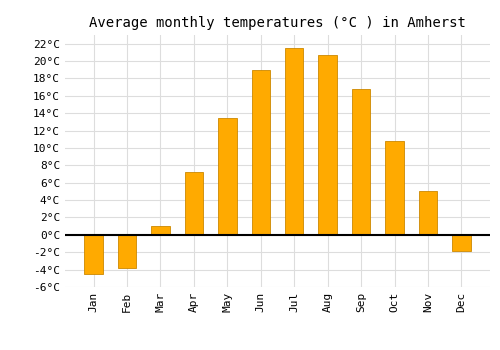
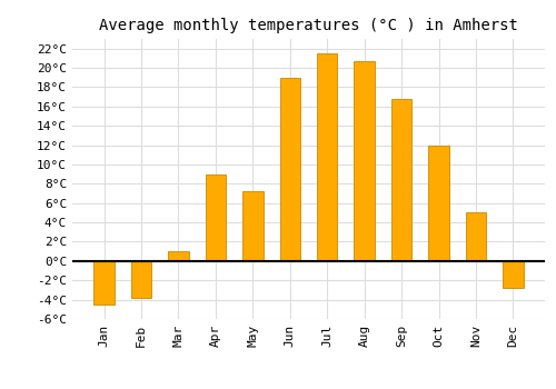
Apr: 7.2°C -> 9.0°C
May: 13.5°C -> 7.2°C
Oct: 10.8°C -> 12.0°C
Dec: -1.8°C -> -2.8°C
